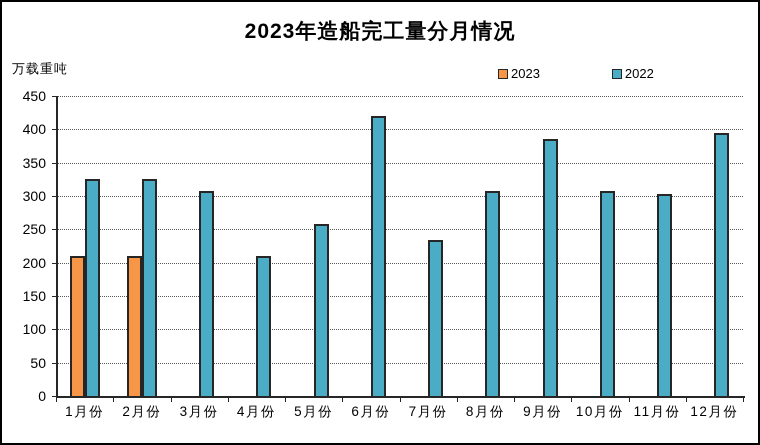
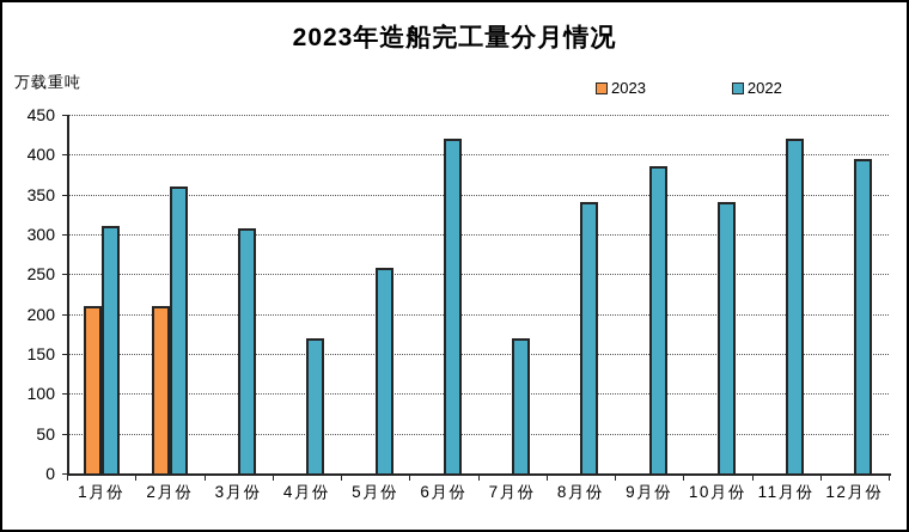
2022/1月份: 330 -> 310
2022/2月份: 330 -> 360
2022/4月份: 210 -> 170
2022/7月份: 230 -> 170
2022/8月份: 310 -> 340
2022/10月份: 310 -> 340
2022/11月份: 300 -> 420
